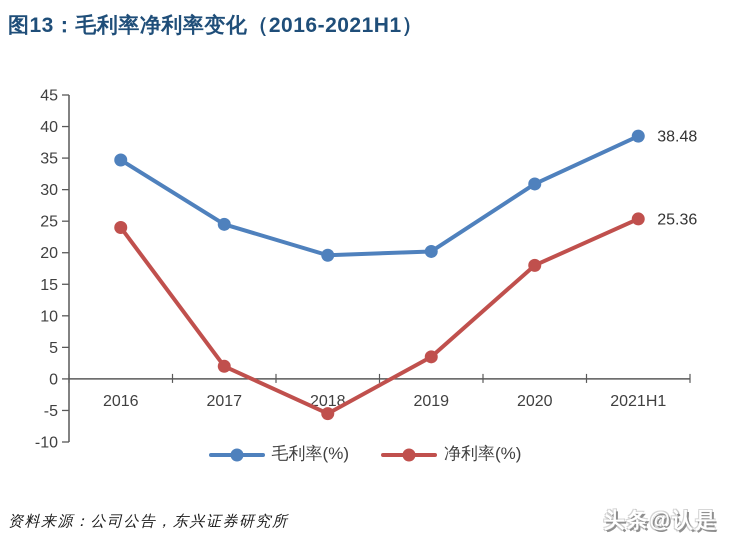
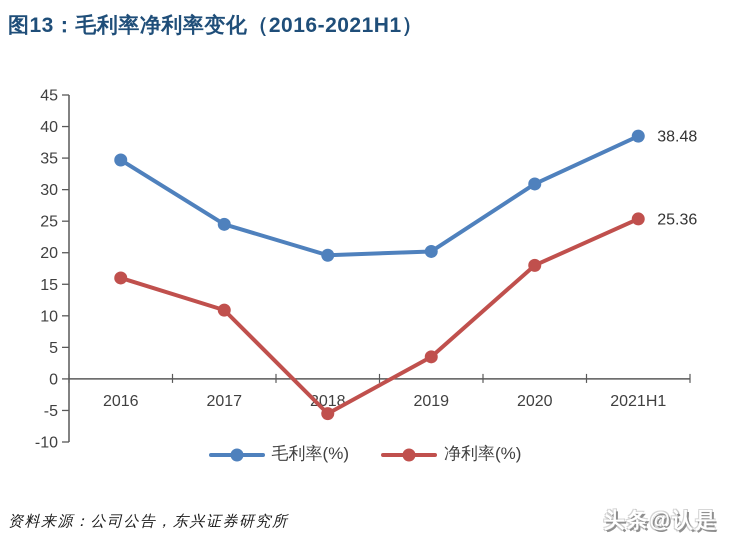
净利率(%)/2016: 24 -> 16
净利率(%)/2017: 2 -> 11
